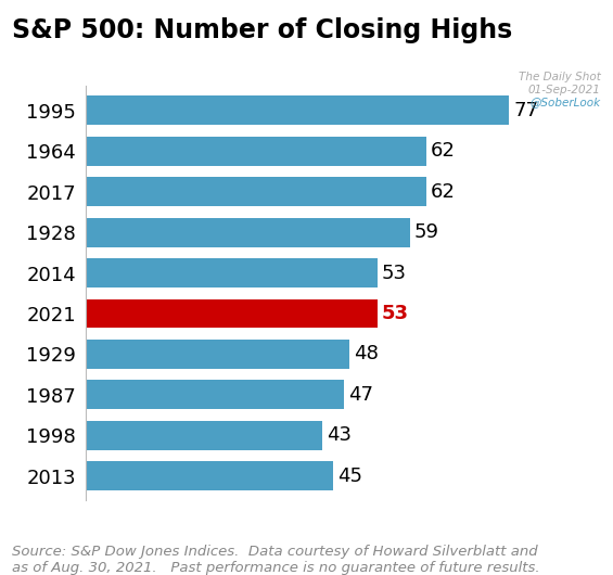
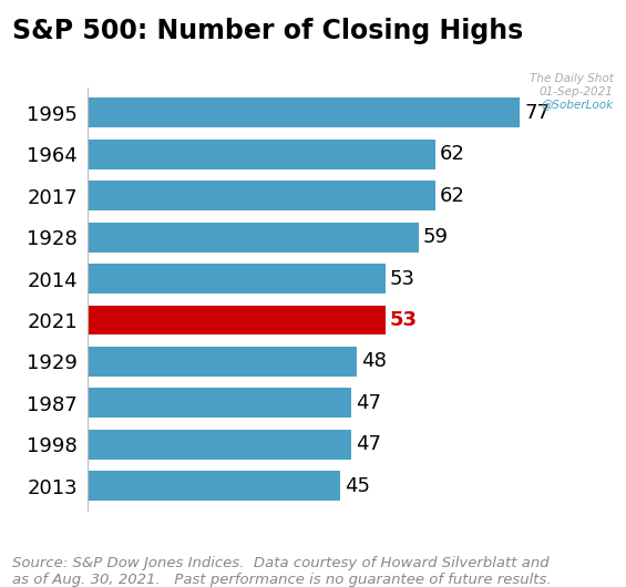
1998: 43 -> 47
